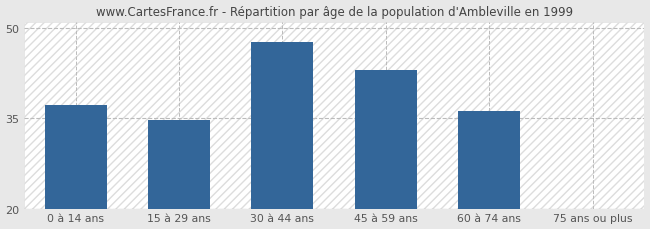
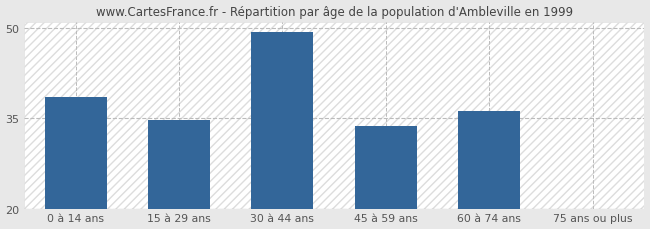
0 à 14 ans: 37.2 -> 38.5
30 à 44 ans: 47.6 -> 49.2
45 à 59 ans: 43.0 -> 33.7
